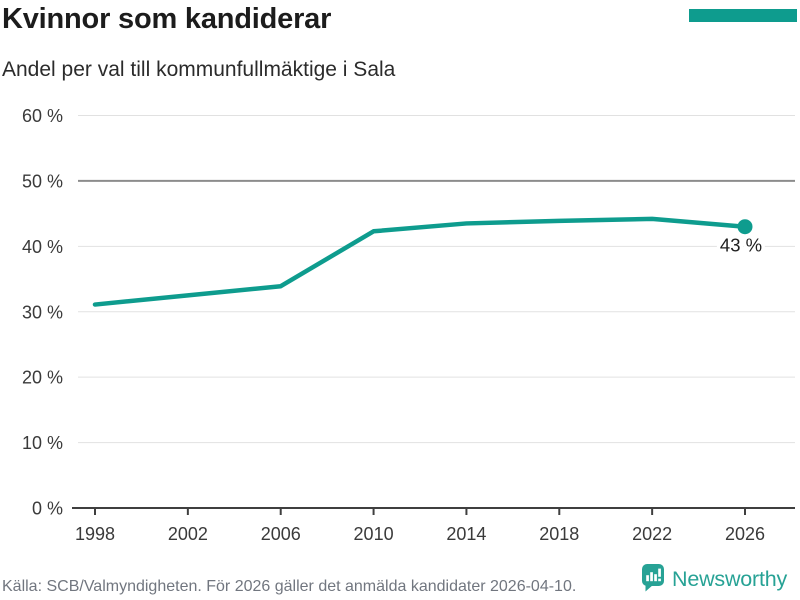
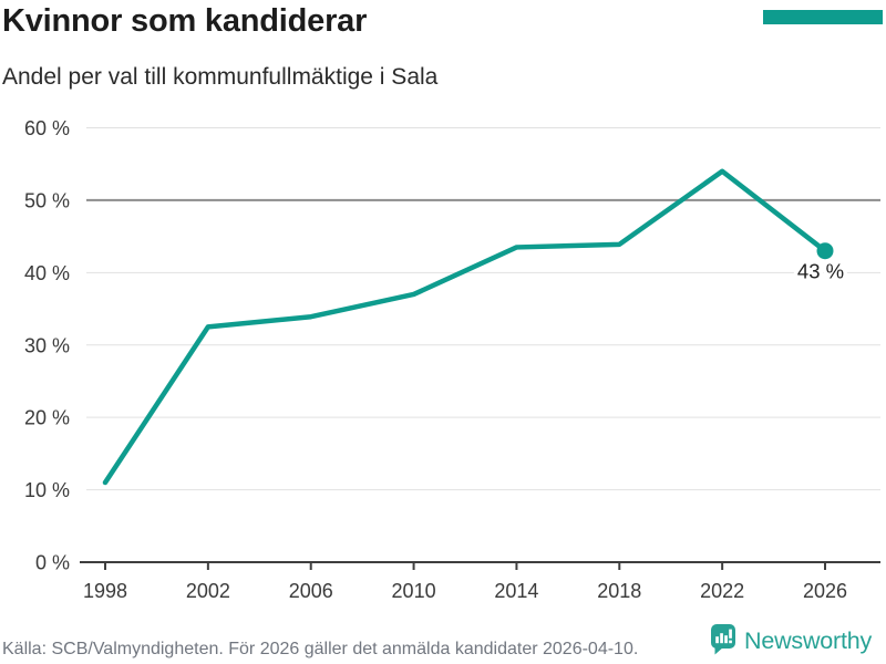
1998: 31% -> 11%
2010: 42% -> 37%
2022: 44% -> 54%
